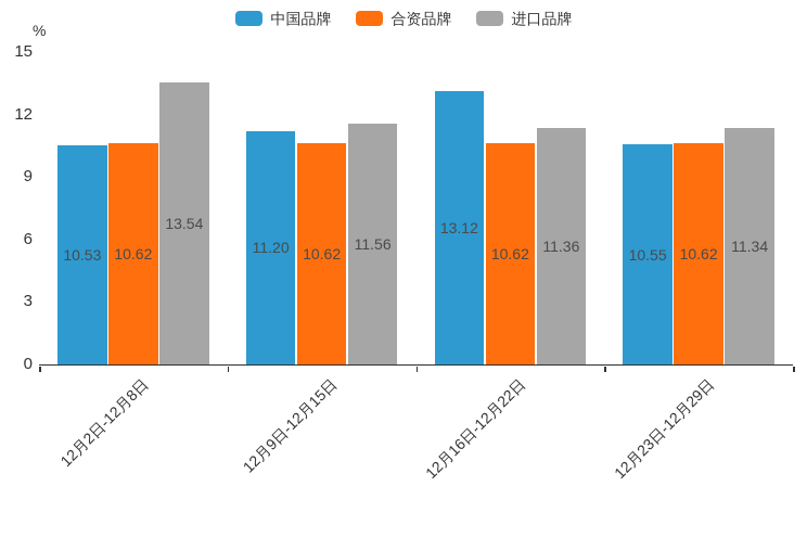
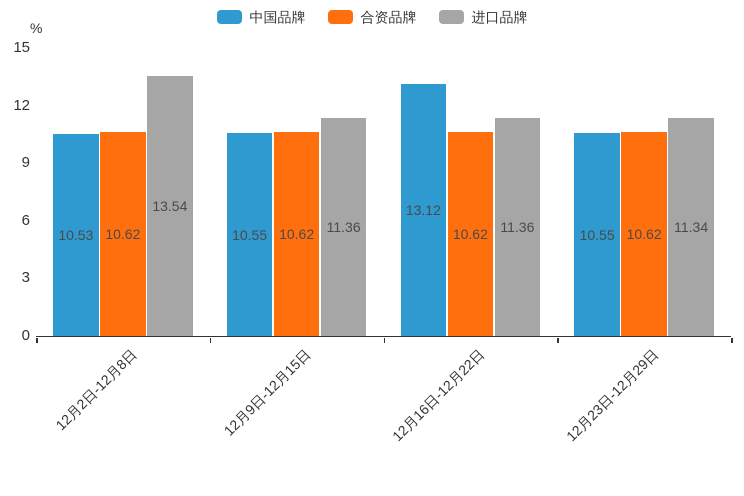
中国品牌/12月9日-12月15日: 11.20 -> 10.55
进口品牌/12月9日-12月15日: 11.56 -> 11.36
